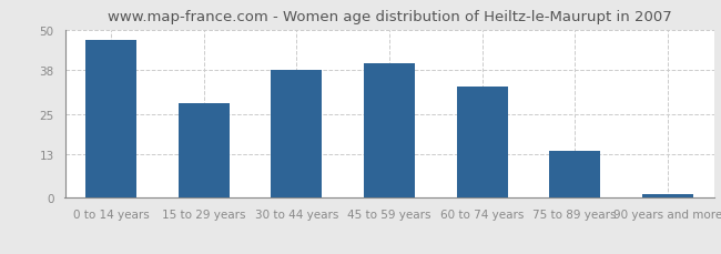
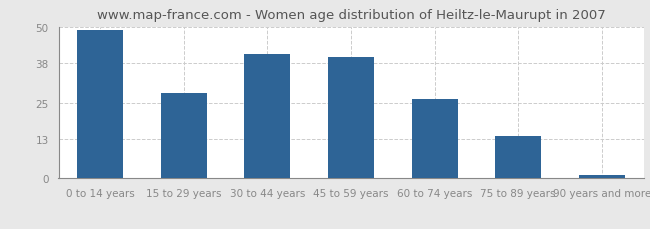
0 to 14 years: 47 -> 49
30 to 44 years: 38 -> 41
60 to 74 years: 33 -> 26
